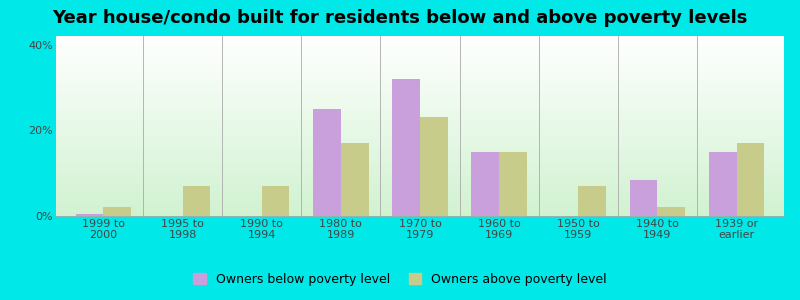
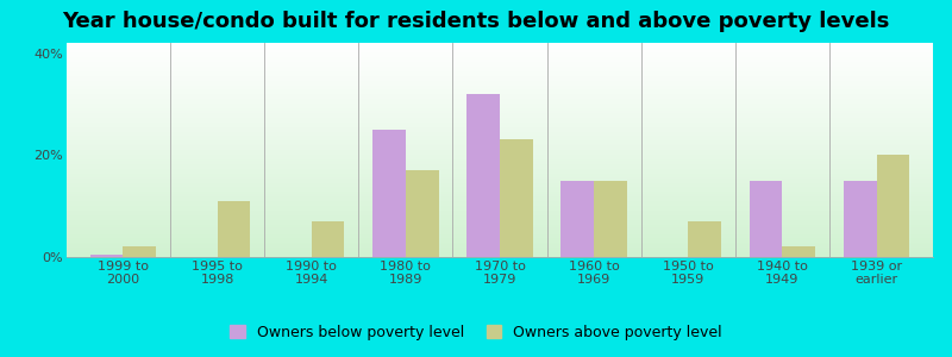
Owners above poverty level/1995 to 1998: 7% -> 11%
Owners below poverty level/1940 to 1949: 8.5% -> 15.0%
Owners above poverty level/1939 or earlier: 17% -> 20%
